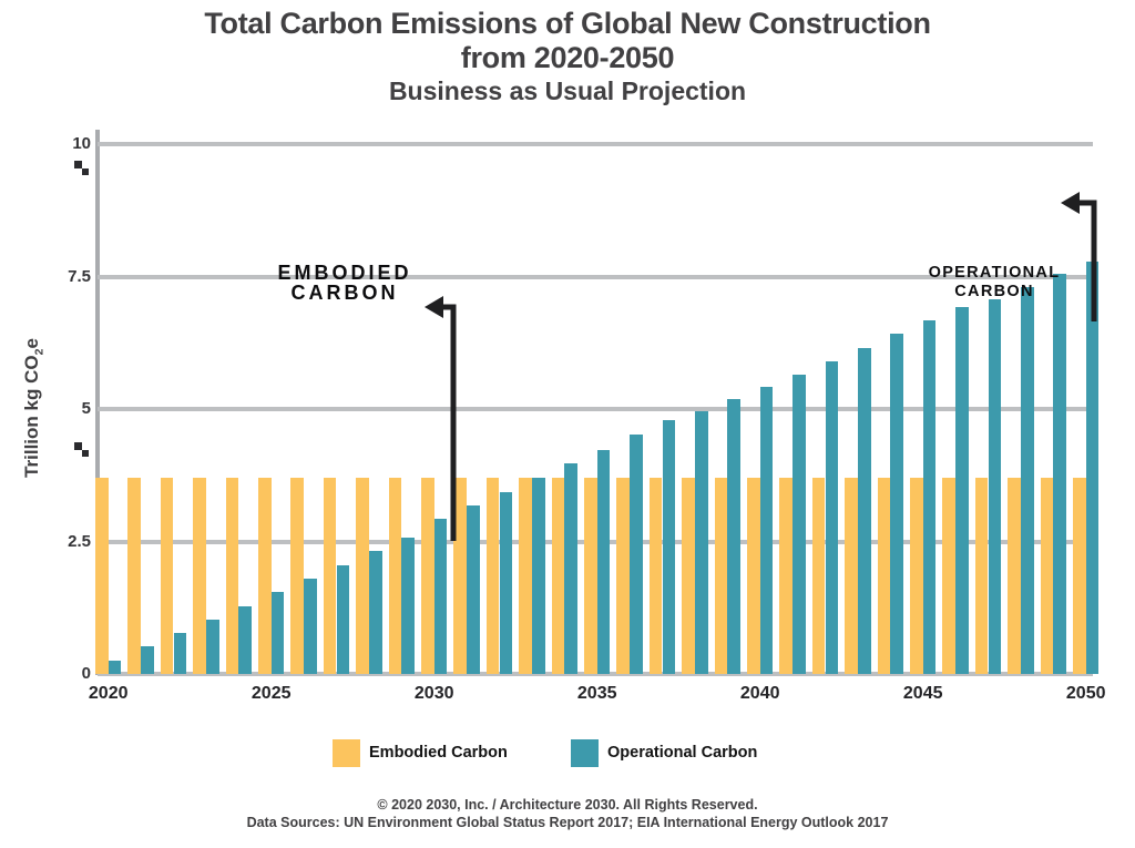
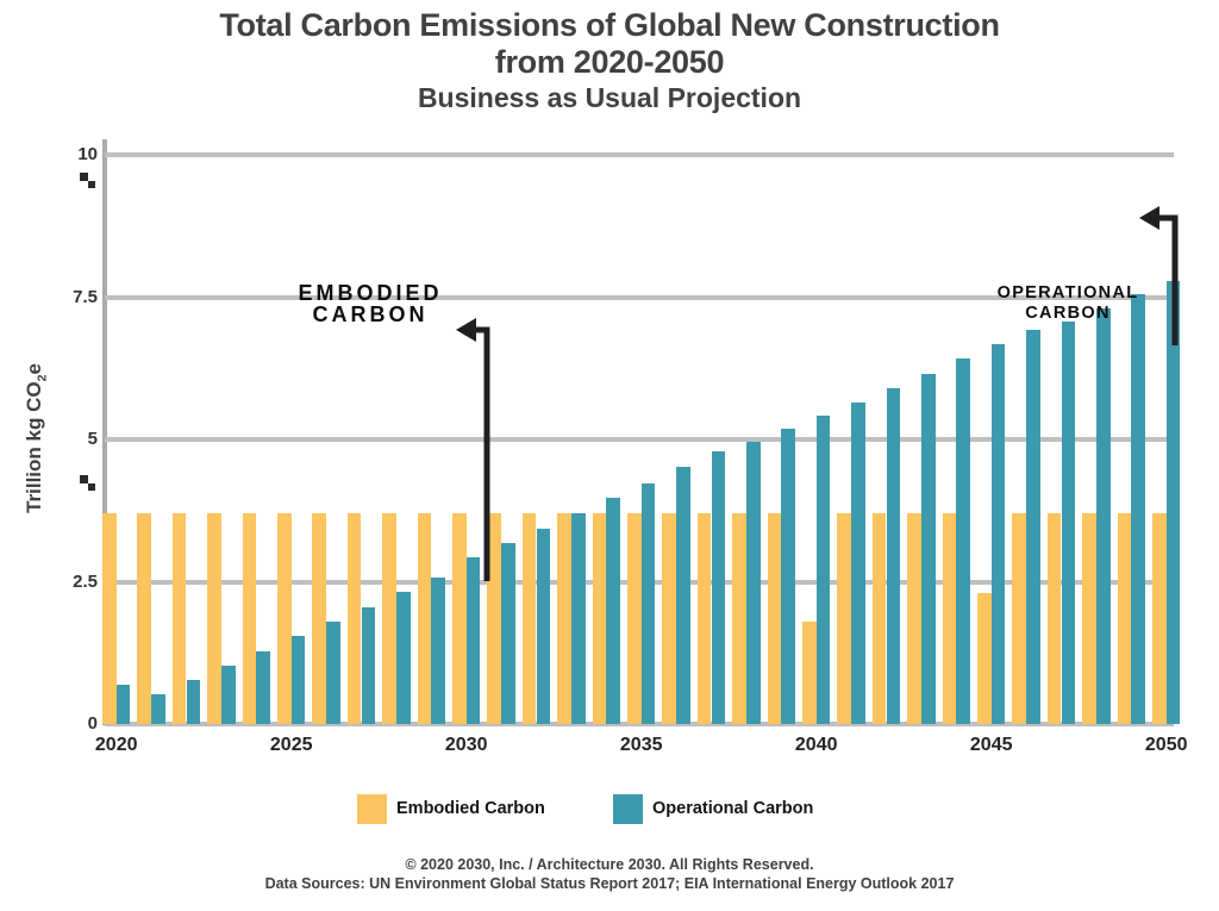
Operational Carbon/2020: 0.2 -> 0.7
Embodied Carbon/2040: 3.7 -> 1.8
Embodied Carbon/2045: 3.7 -> 2.3
